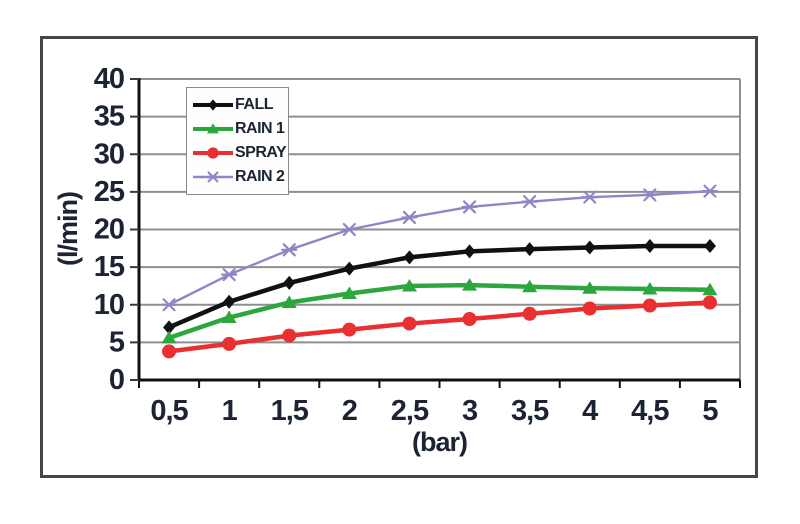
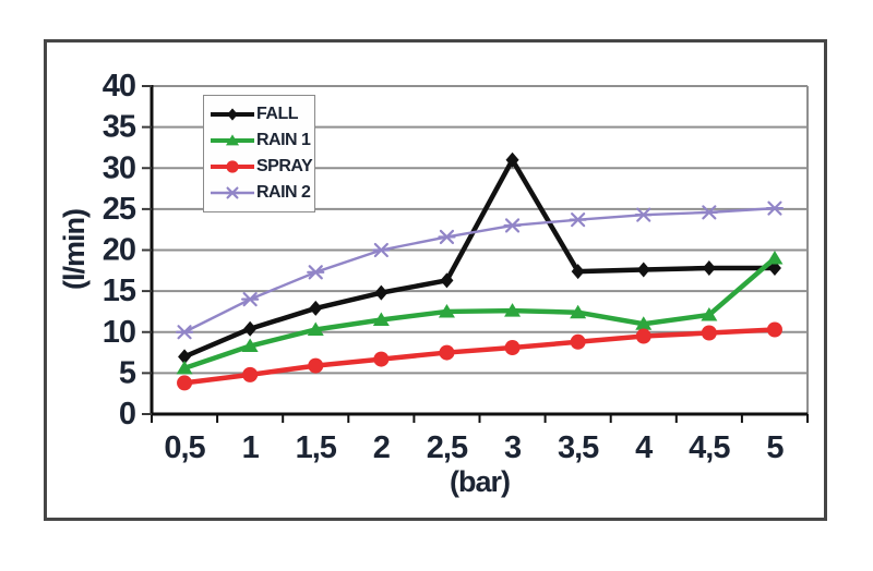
FALL/3: 17 -> 31
RAIN 1/4: 12 -> 11
RAIN 1/5: 12 -> 19
